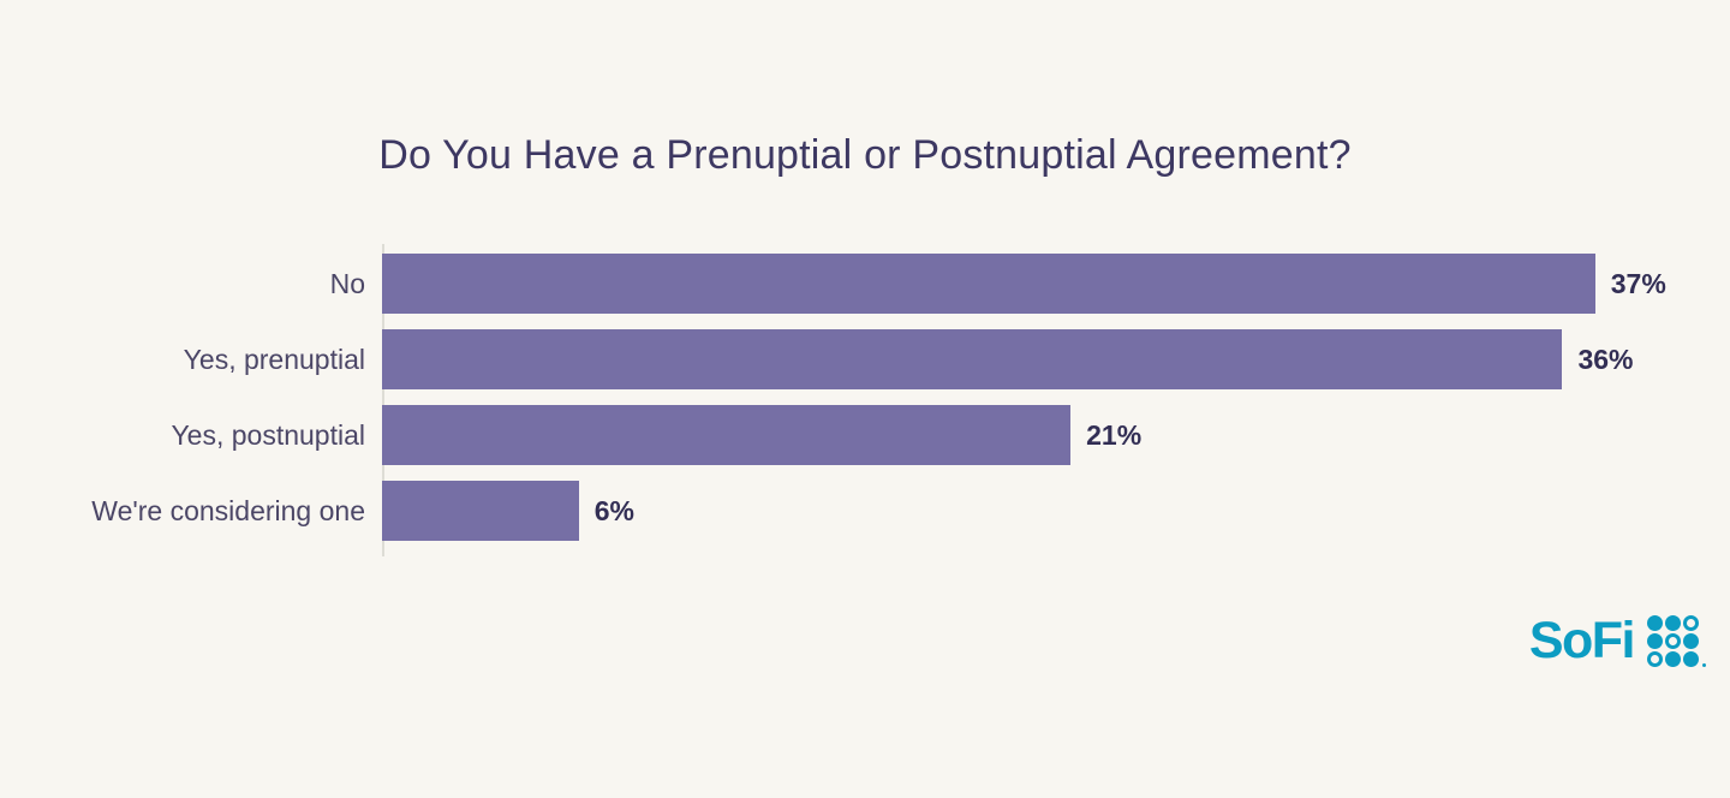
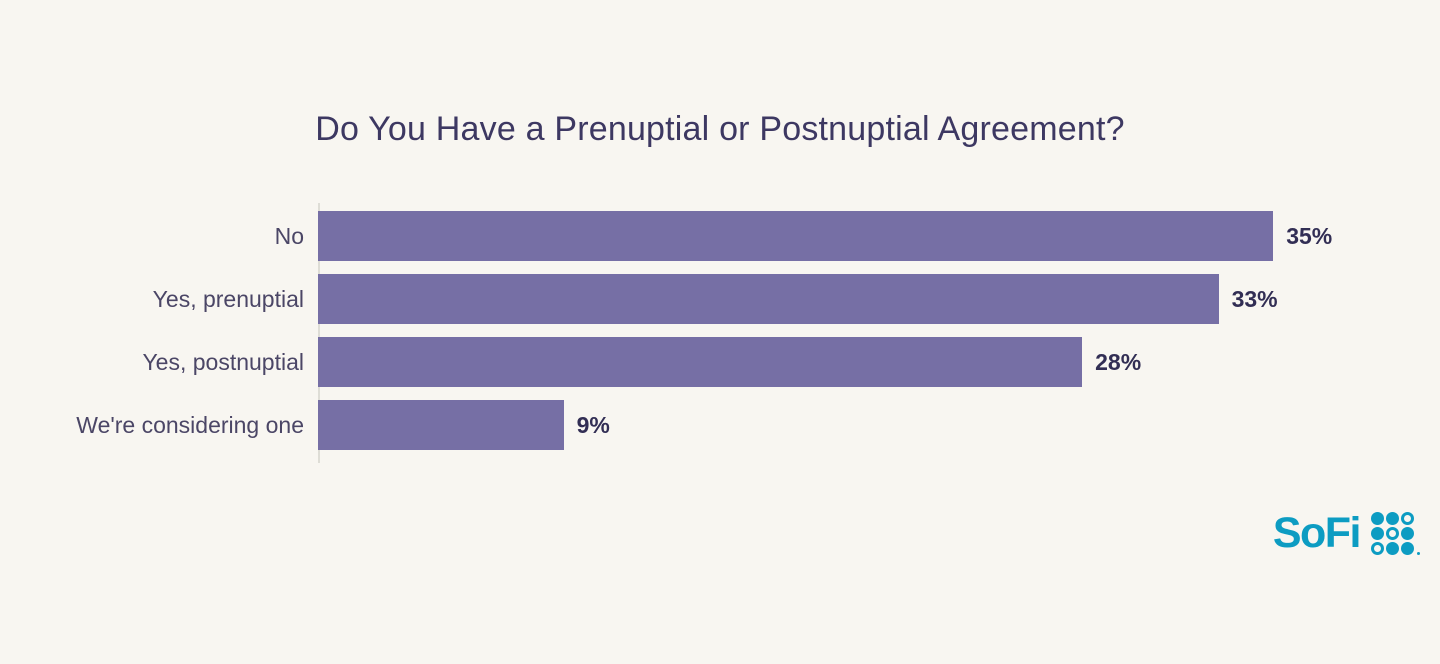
No: 37% -> 35%
Yes, prenuptial: 36% -> 33%
Yes, postnuptial: 21% -> 28%
We're considering one: 6% -> 9%
